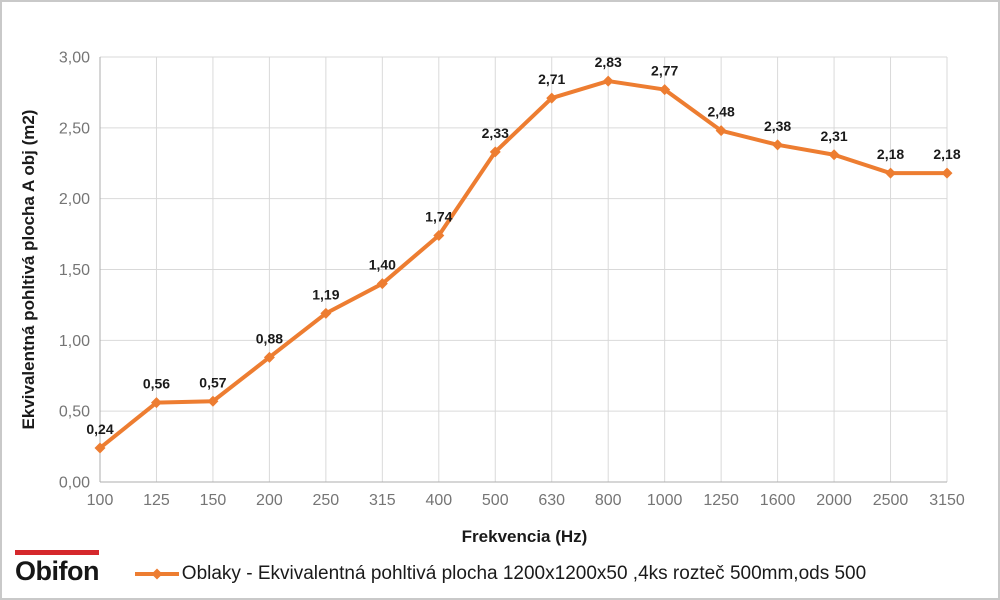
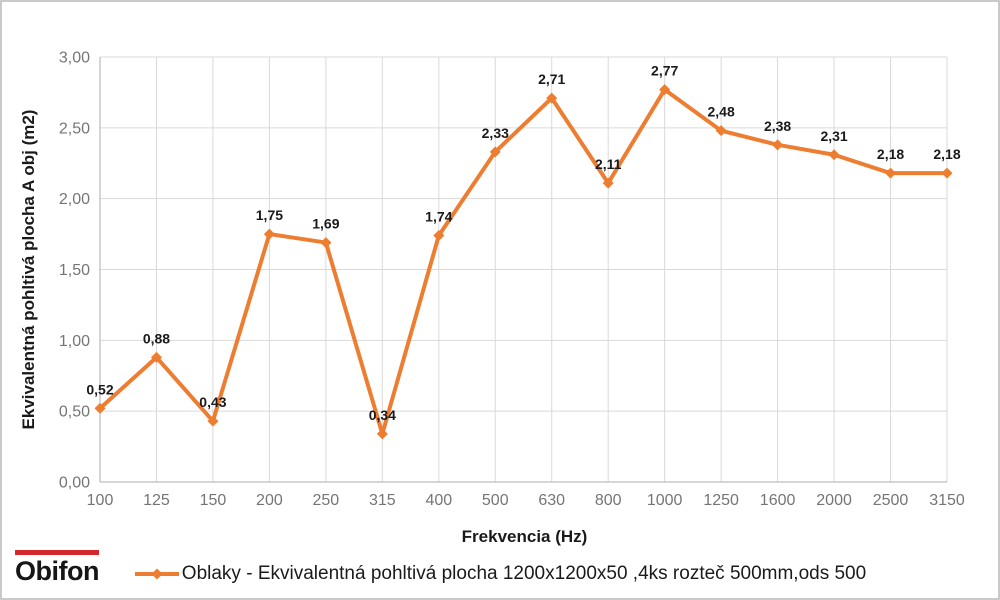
100: 0,24 -> 0,52
125: 0,56 -> 0,88
150: 0,57 -> 0,43
200: 0,88 -> 1,75
250: 1,19 -> 1,69
315: 1,40 -> 0,34
800: 2,83 -> 2,11
